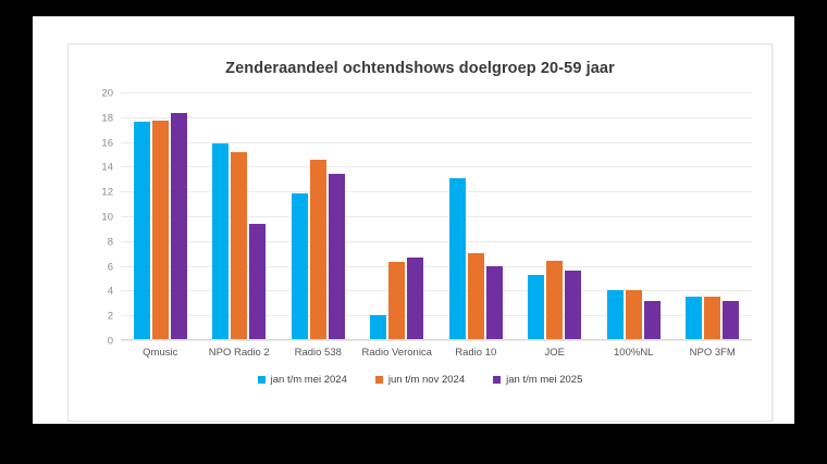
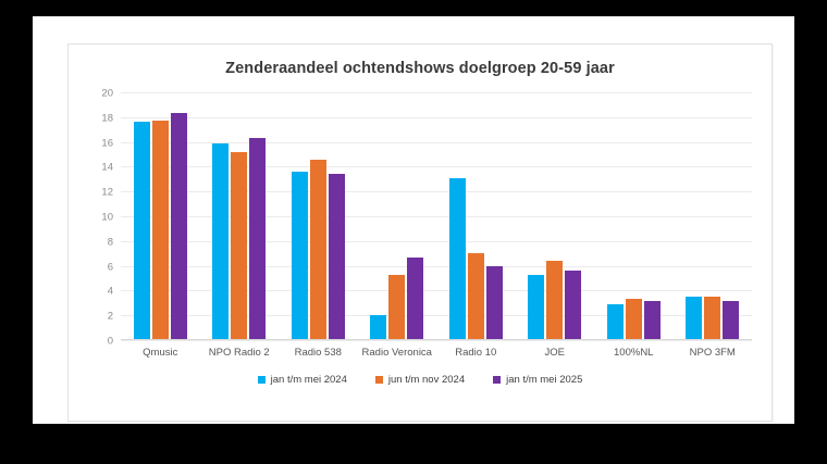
jan t/m mei 2025/NPO Radio 2: 9.4 -> 16.3
jan t/m mei 2024/Radio 538: 11.8 -> 13.6
jun t/m nov 2024/Radio Veronica: 6.3 -> 5.3
jan t/m mei 2024/100%NL: 4.0 -> 2.9
jun t/m nov 2024/100%NL: 4.0 -> 3.3
